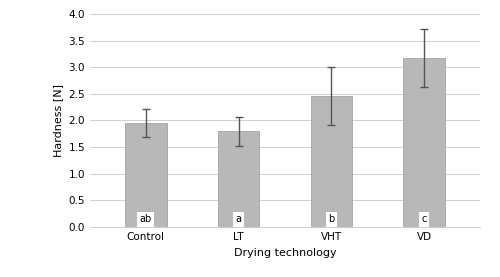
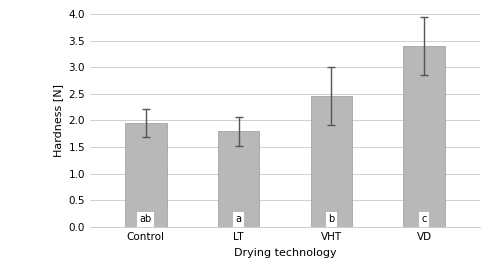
VD: 3.17 -> 3.40
